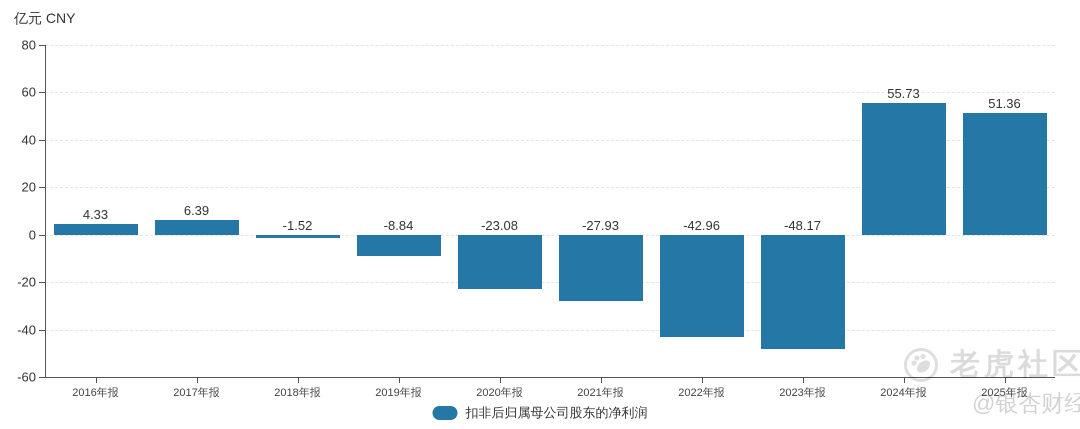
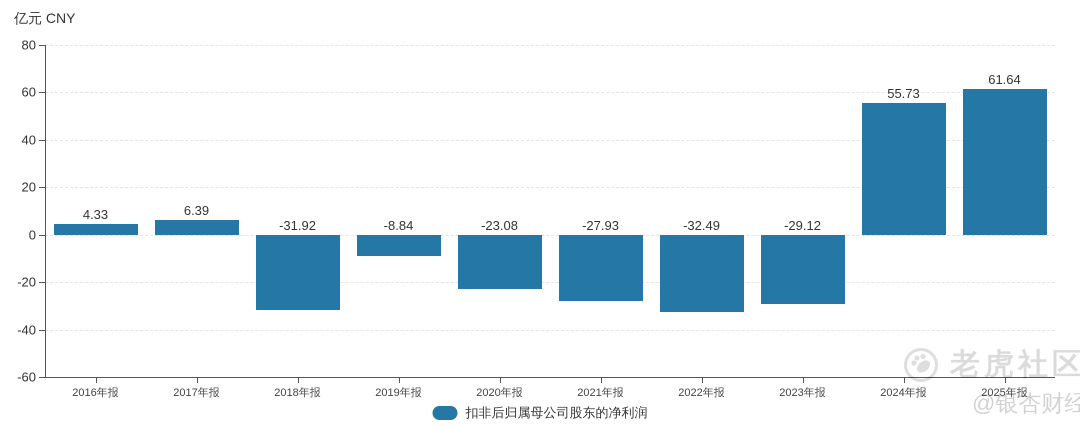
2018年报: -1.52 -> -31.92
2022年报: -42.96 -> -32.49
2023年报: -48.17 -> -29.12
2025年报: 51.36 -> 61.64
